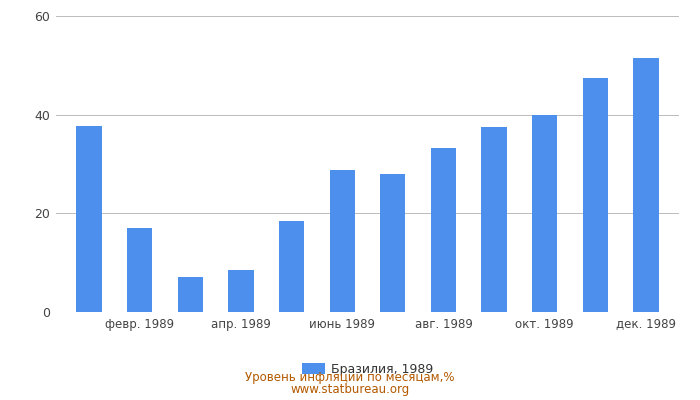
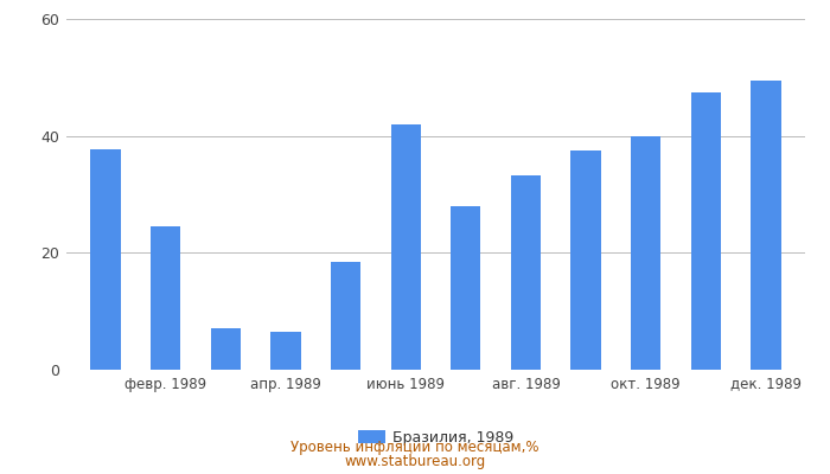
февр. 1989: 17.0 -> 24.5
апр. 1989: 8.6 -> 6.5
июнь 1989: 28.7 -> 42.0
дек. 1989: 51.5 -> 49.5
